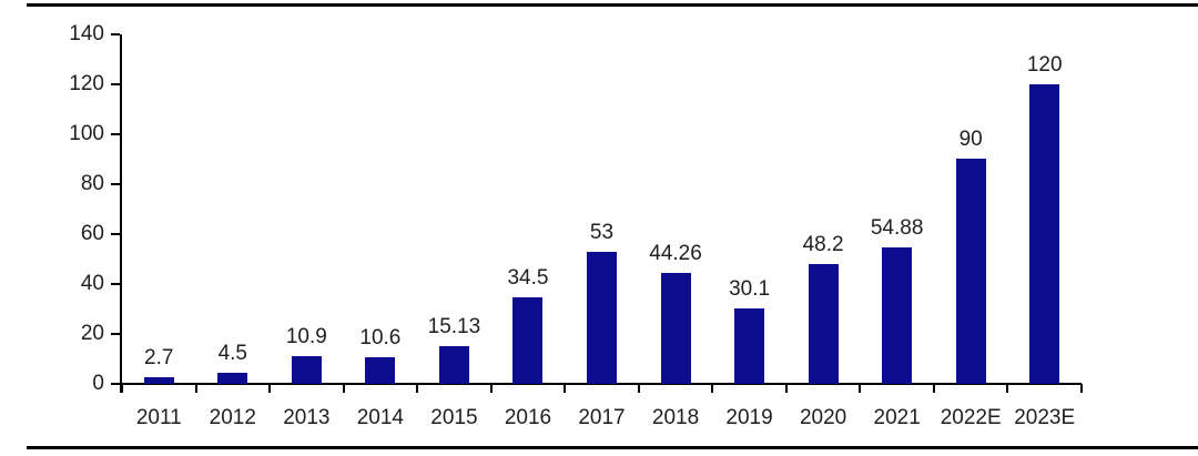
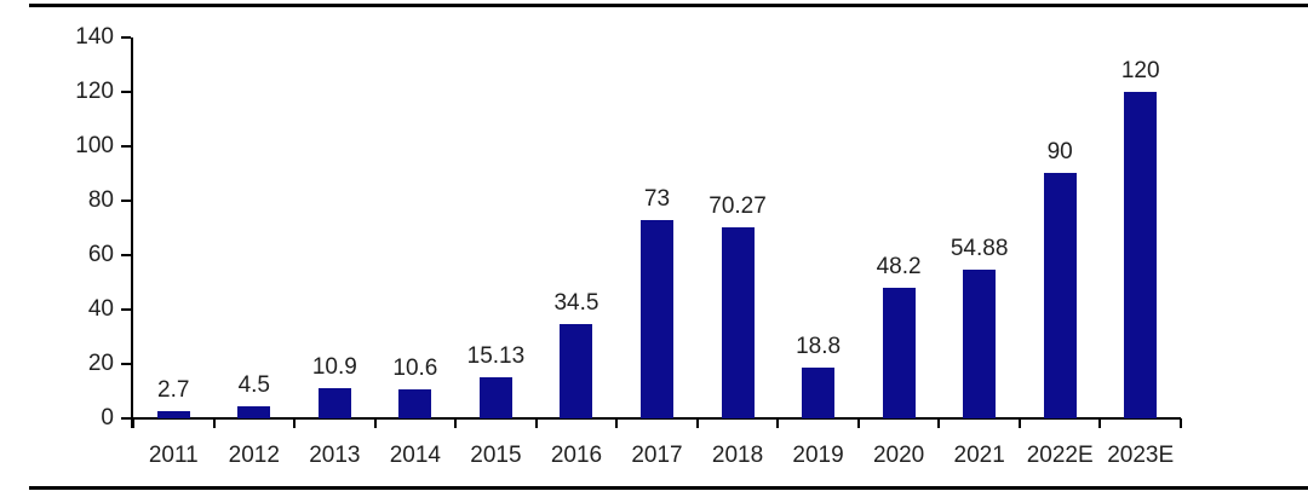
2017: 53 -> 73
2018: 44.26 -> 70.27
2019: 30.1 -> 18.8
